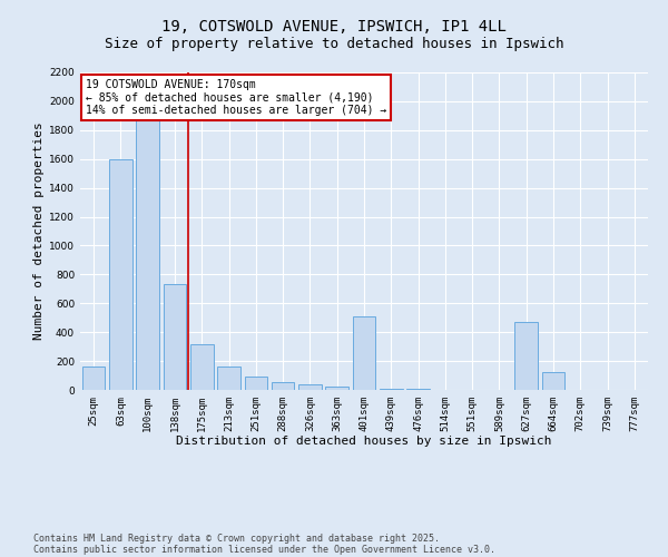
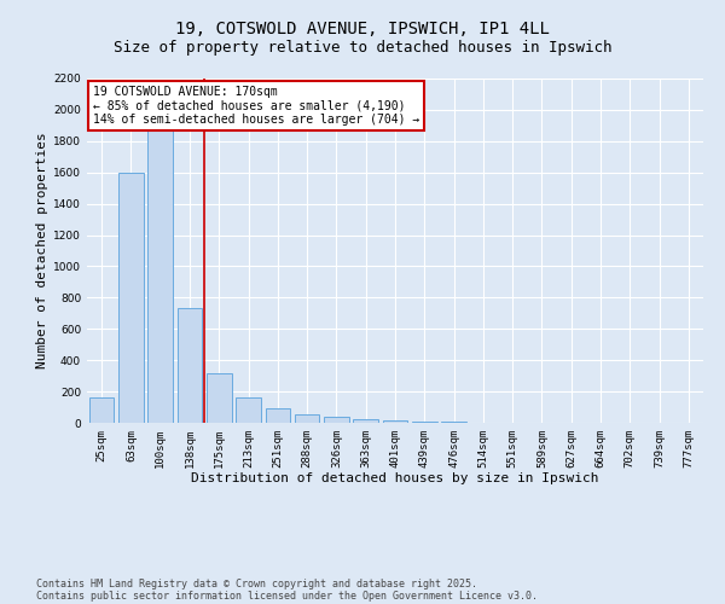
401sqm: 510 -> 10
627sqm: 470 -> 0
664sqm: 120 -> 0
